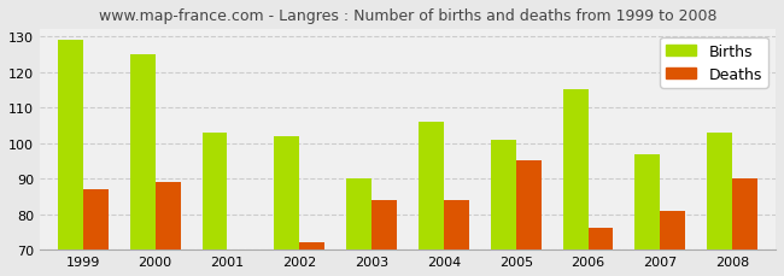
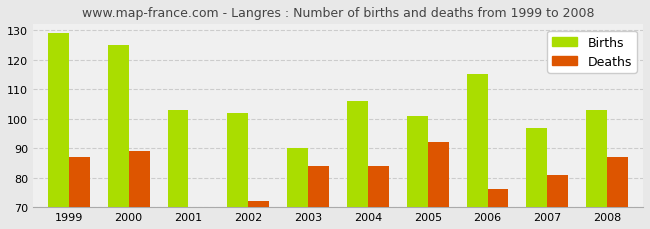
Deaths/2005: 95 -> 92
Deaths/2008: 90 -> 87
